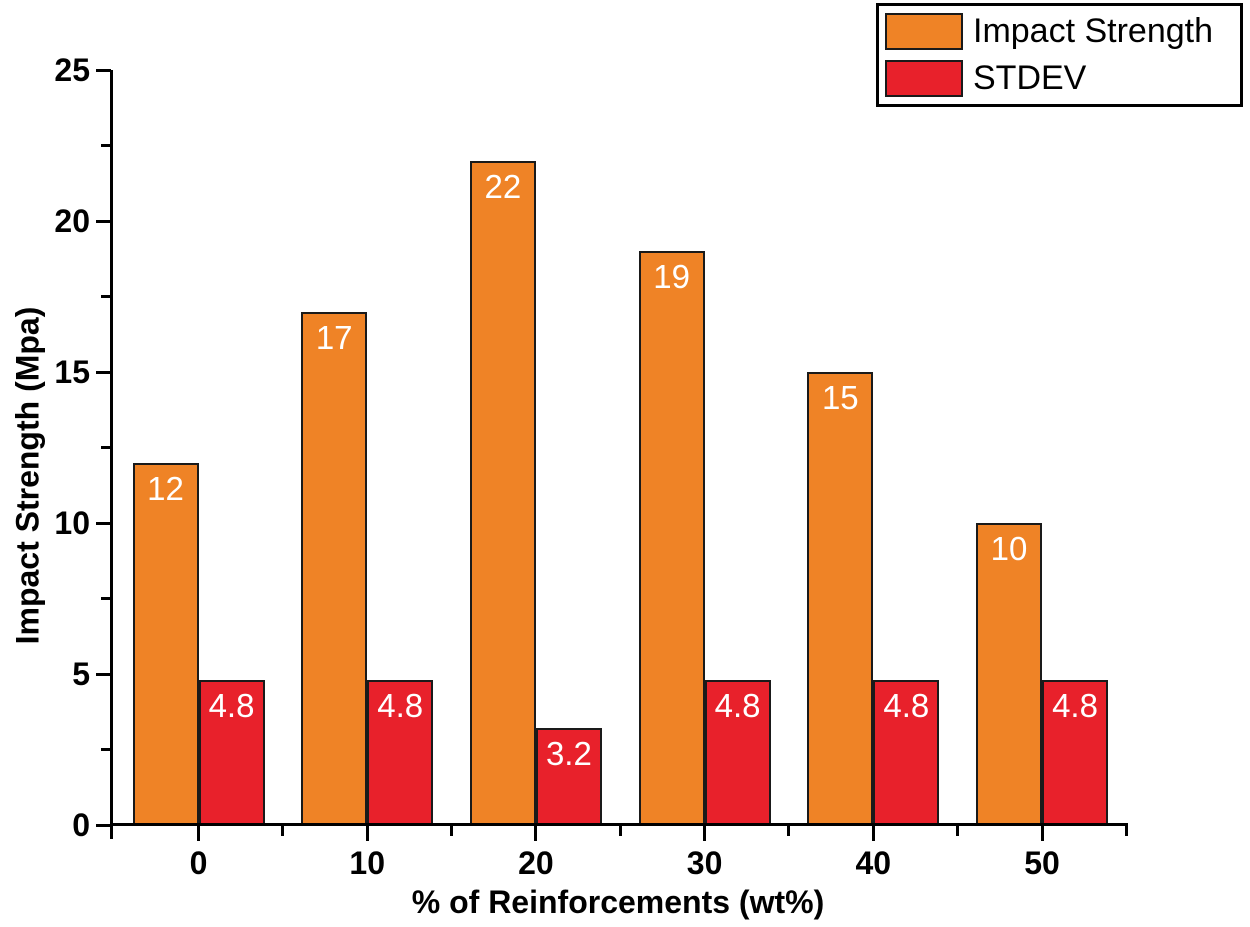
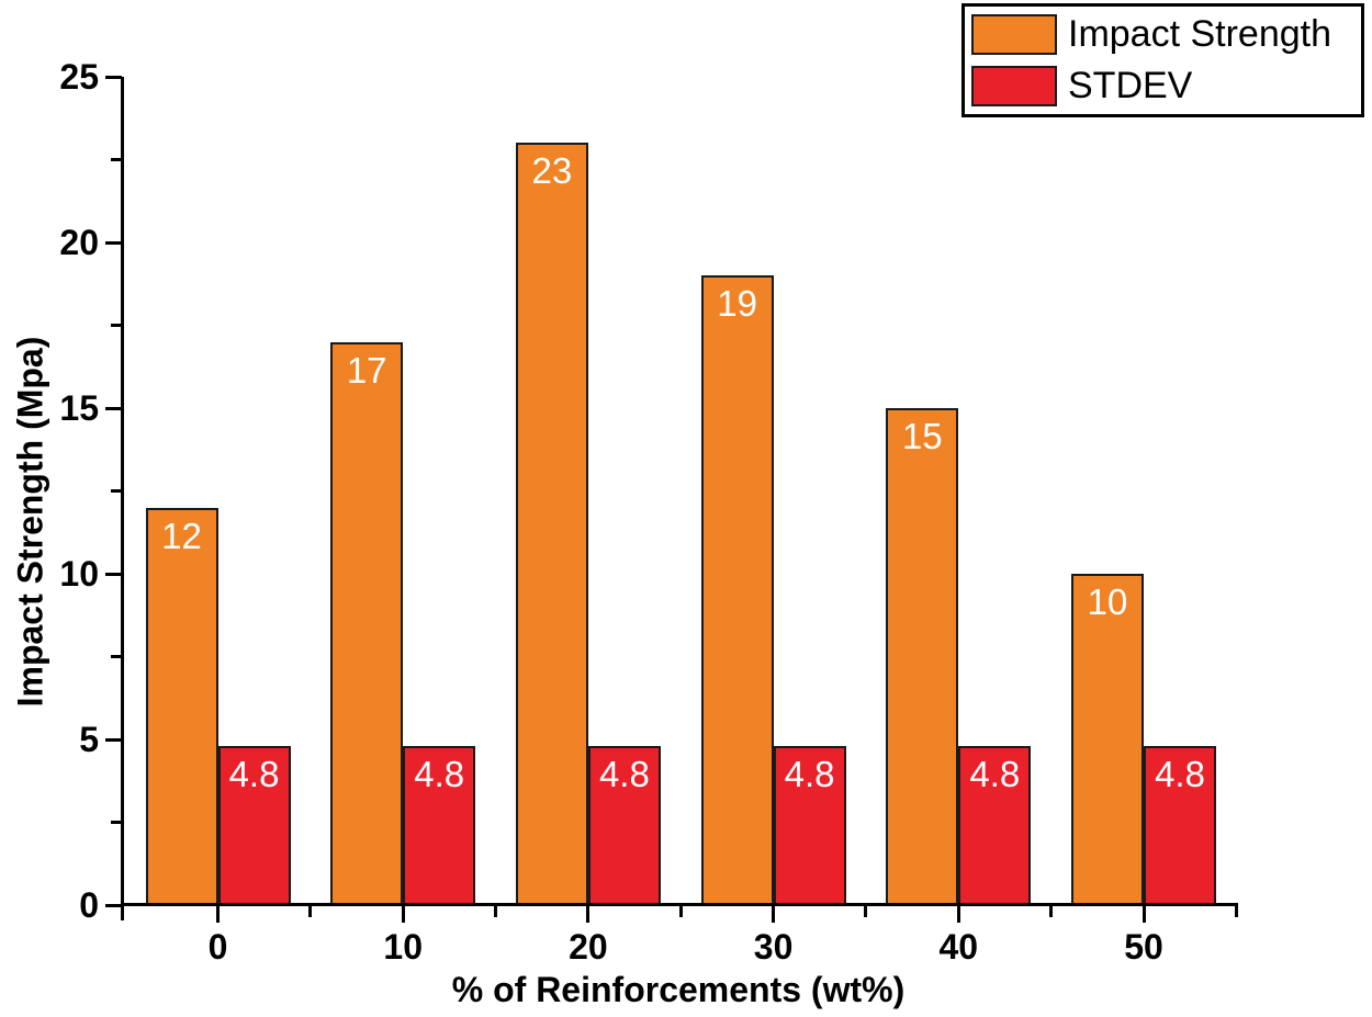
Impact Strength/20: 22 -> 23
STDEV/20: 3.2 -> 4.8
